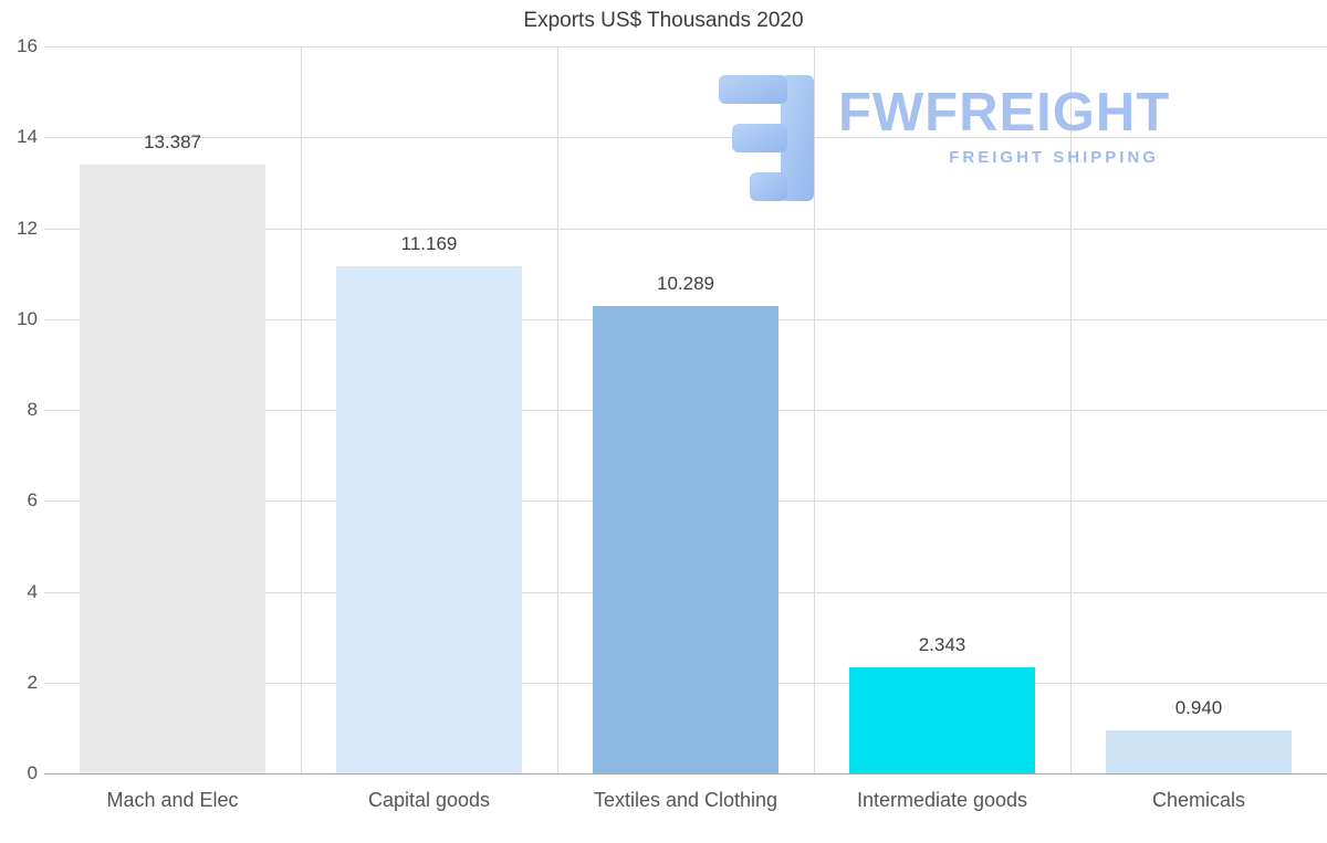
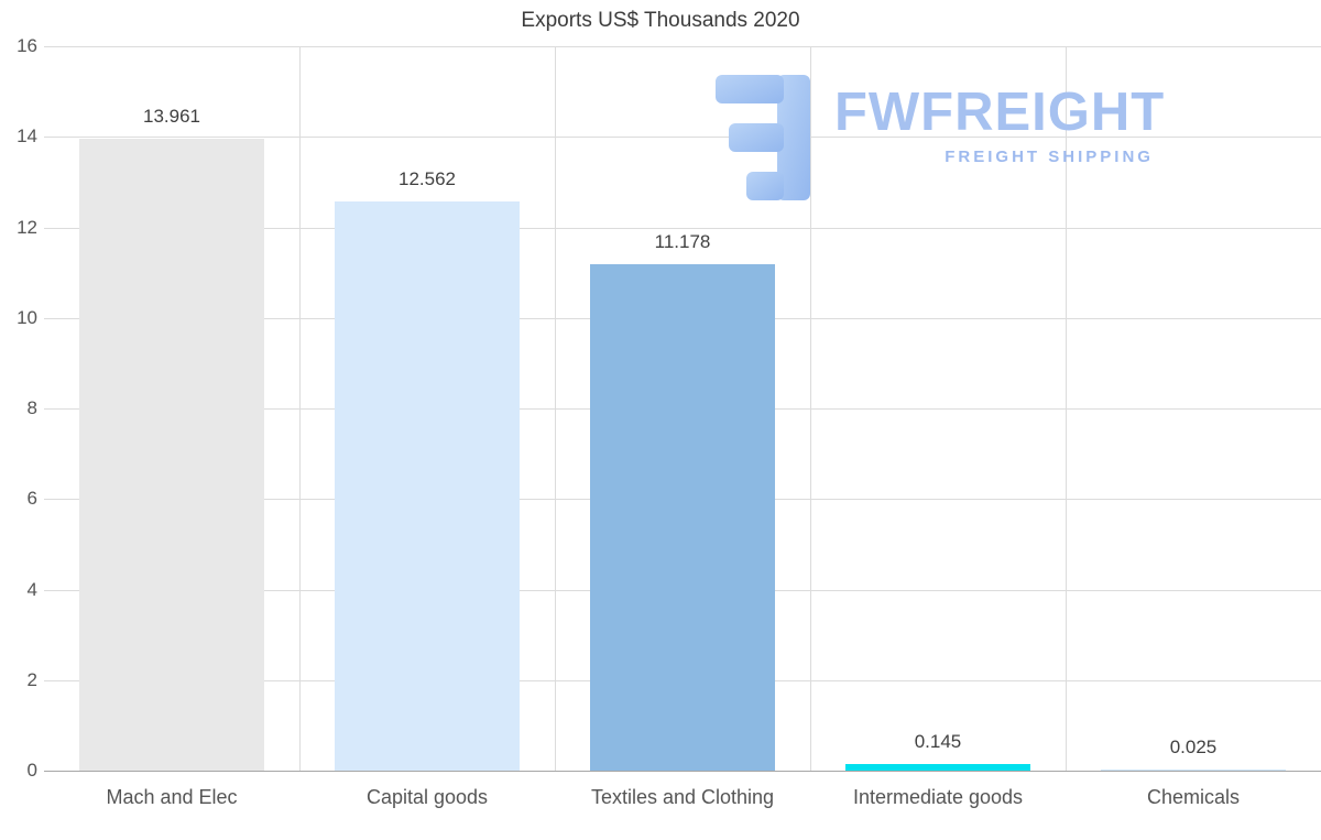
Mach and Elec: 13.387 -> 13.961
Capital goods: 11.169 -> 12.562
Textiles and Clothing: 10.289 -> 11.178
Intermediate goods: 2.343 -> 0.145
Chemicals: 0.940 -> 0.025
